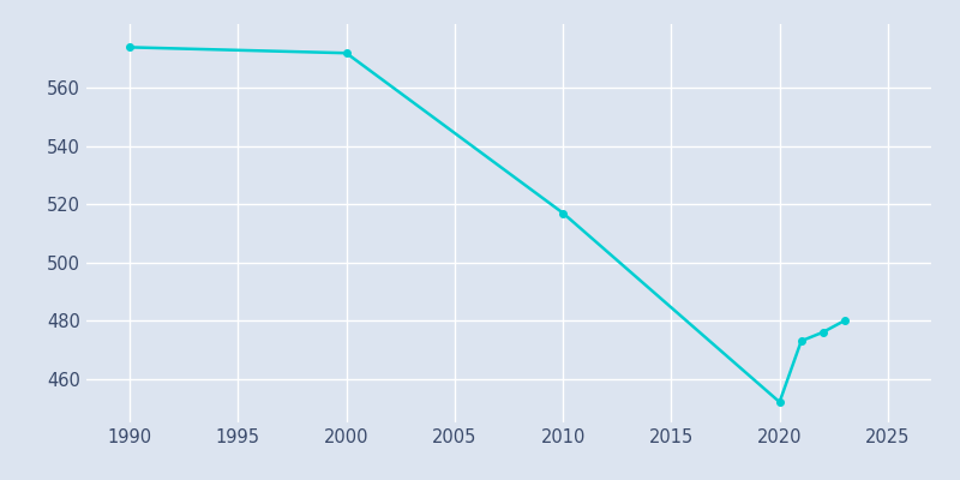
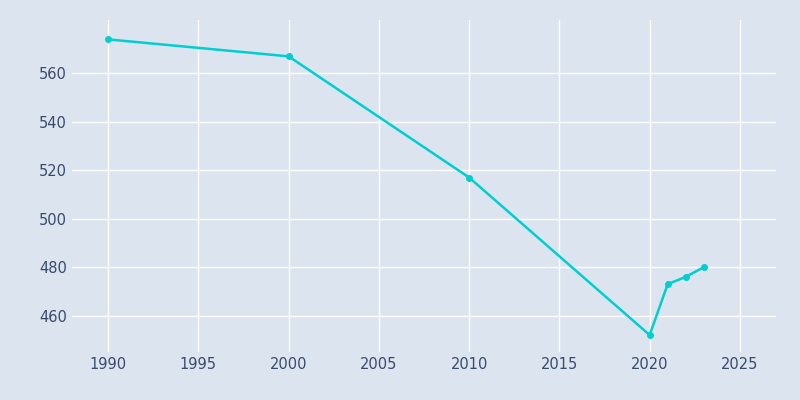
2000: 572 -> 567
